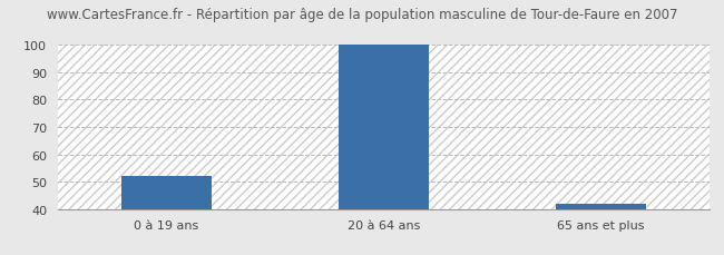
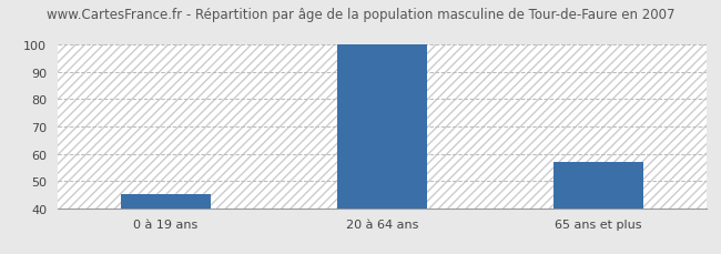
0 à 19 ans: 52 -> 45
65 ans et plus: 42 -> 57
